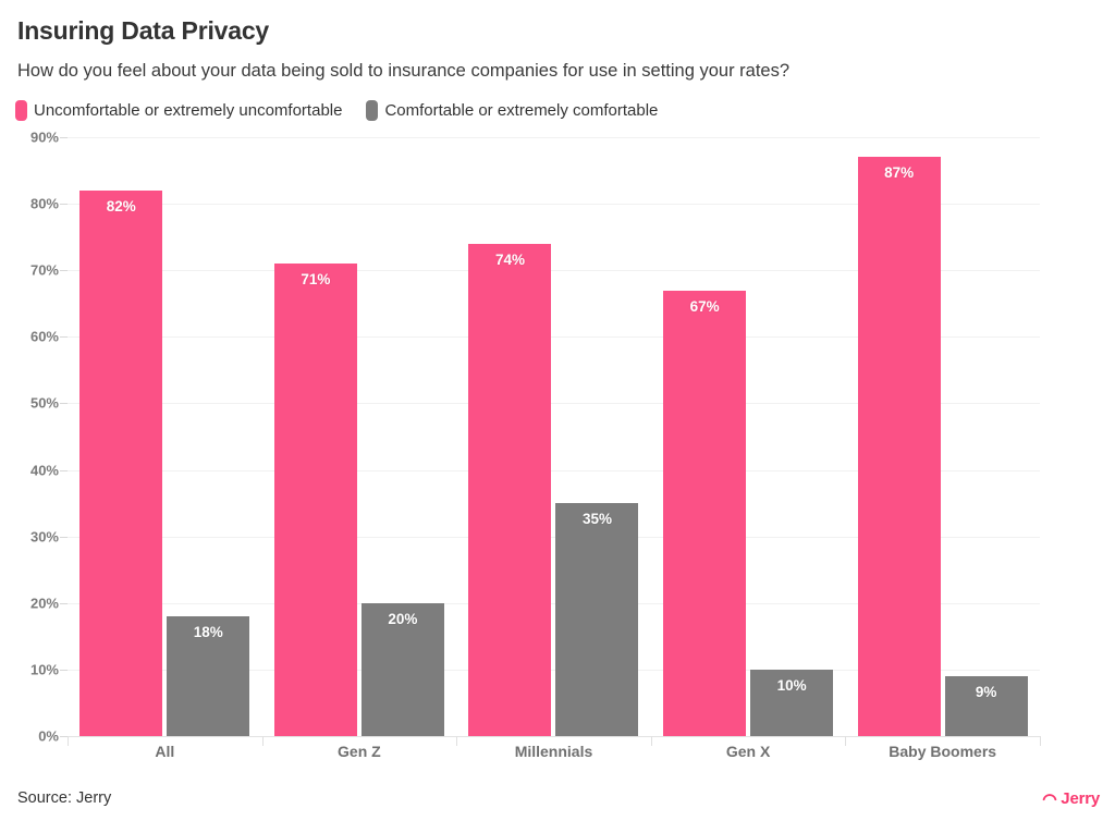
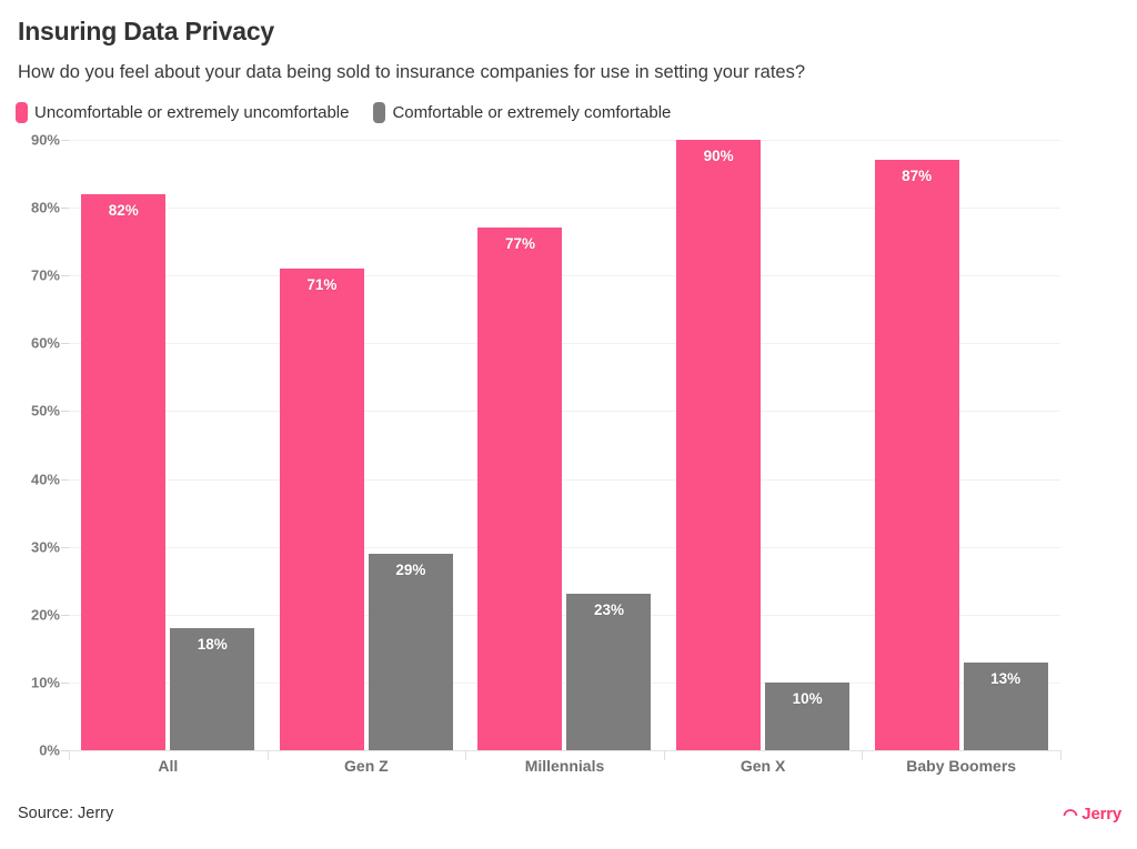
Comfortable or extremely comfortable/Gen Z: 20% -> 29%
Uncomfortable or extremely uncomfortable/Millennials: 74% -> 77%
Comfortable or extremely comfortable/Millennials: 35% -> 23%
Uncomfortable or extremely uncomfortable/Gen X: 67% -> 90%
Comfortable or extremely comfortable/Baby Boomers: 9% -> 13%
